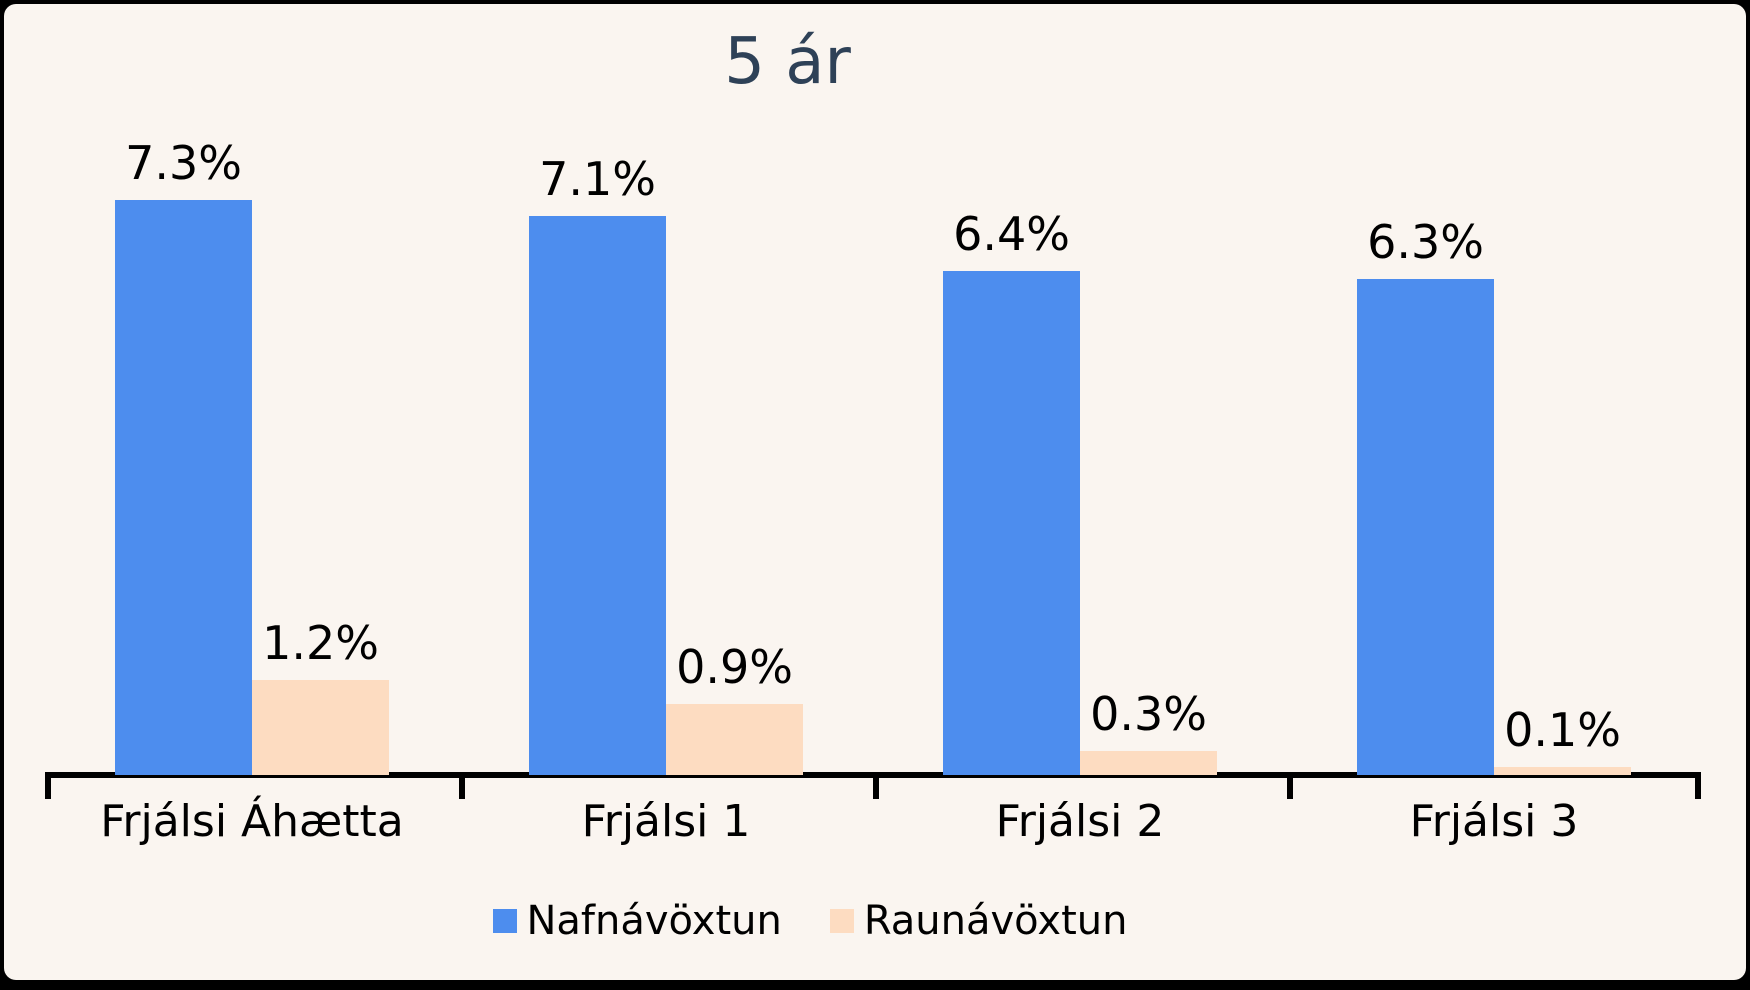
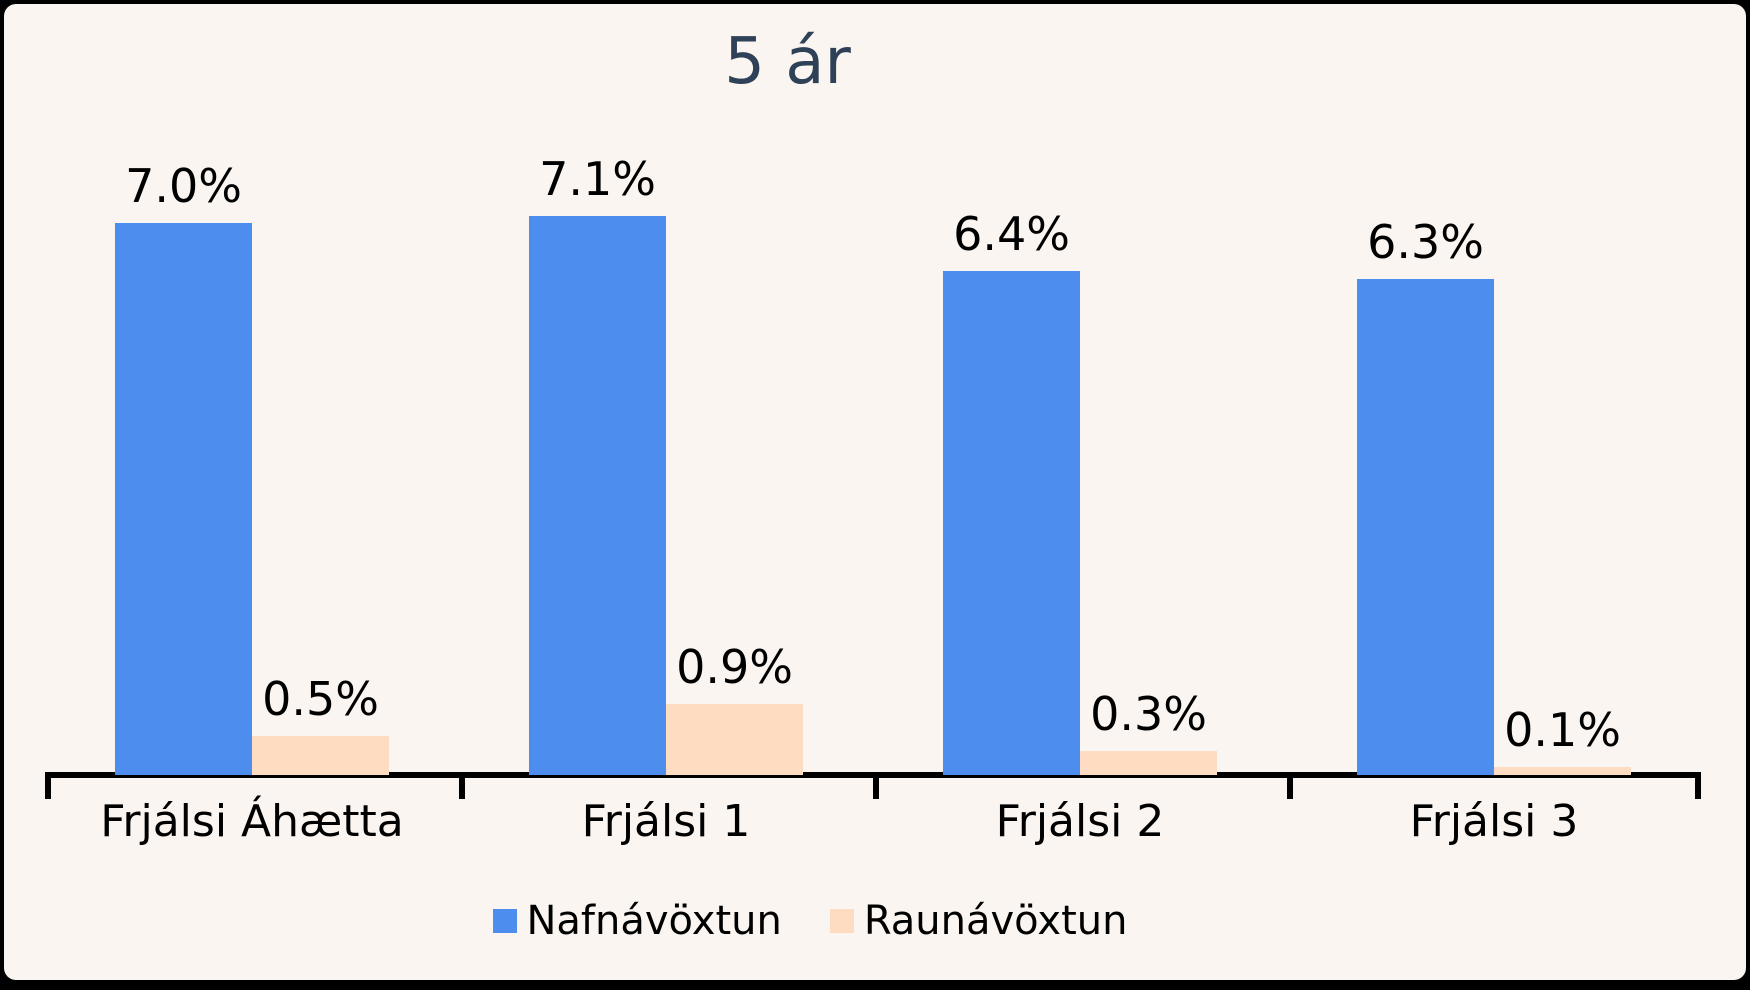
Nafnávöxtun/Frjálsi Áhætta: 7.3% -> 7.0%
Raunávöxtun/Frjálsi Áhætta: 1.2% -> 0.5%
